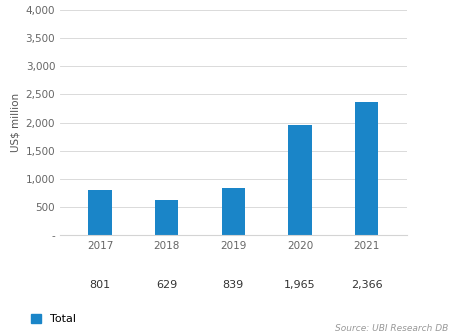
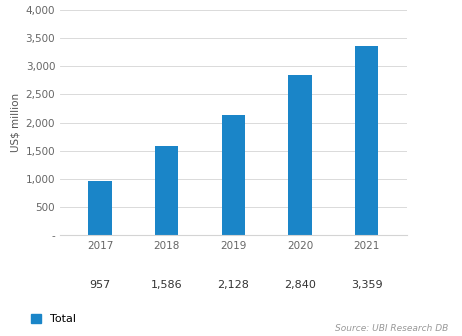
2017: 801 -> 957
2018: 629 -> 1,586
2019: 839 -> 2,128
2020: 1,965 -> 2,840
2021: 2,366 -> 3,359
